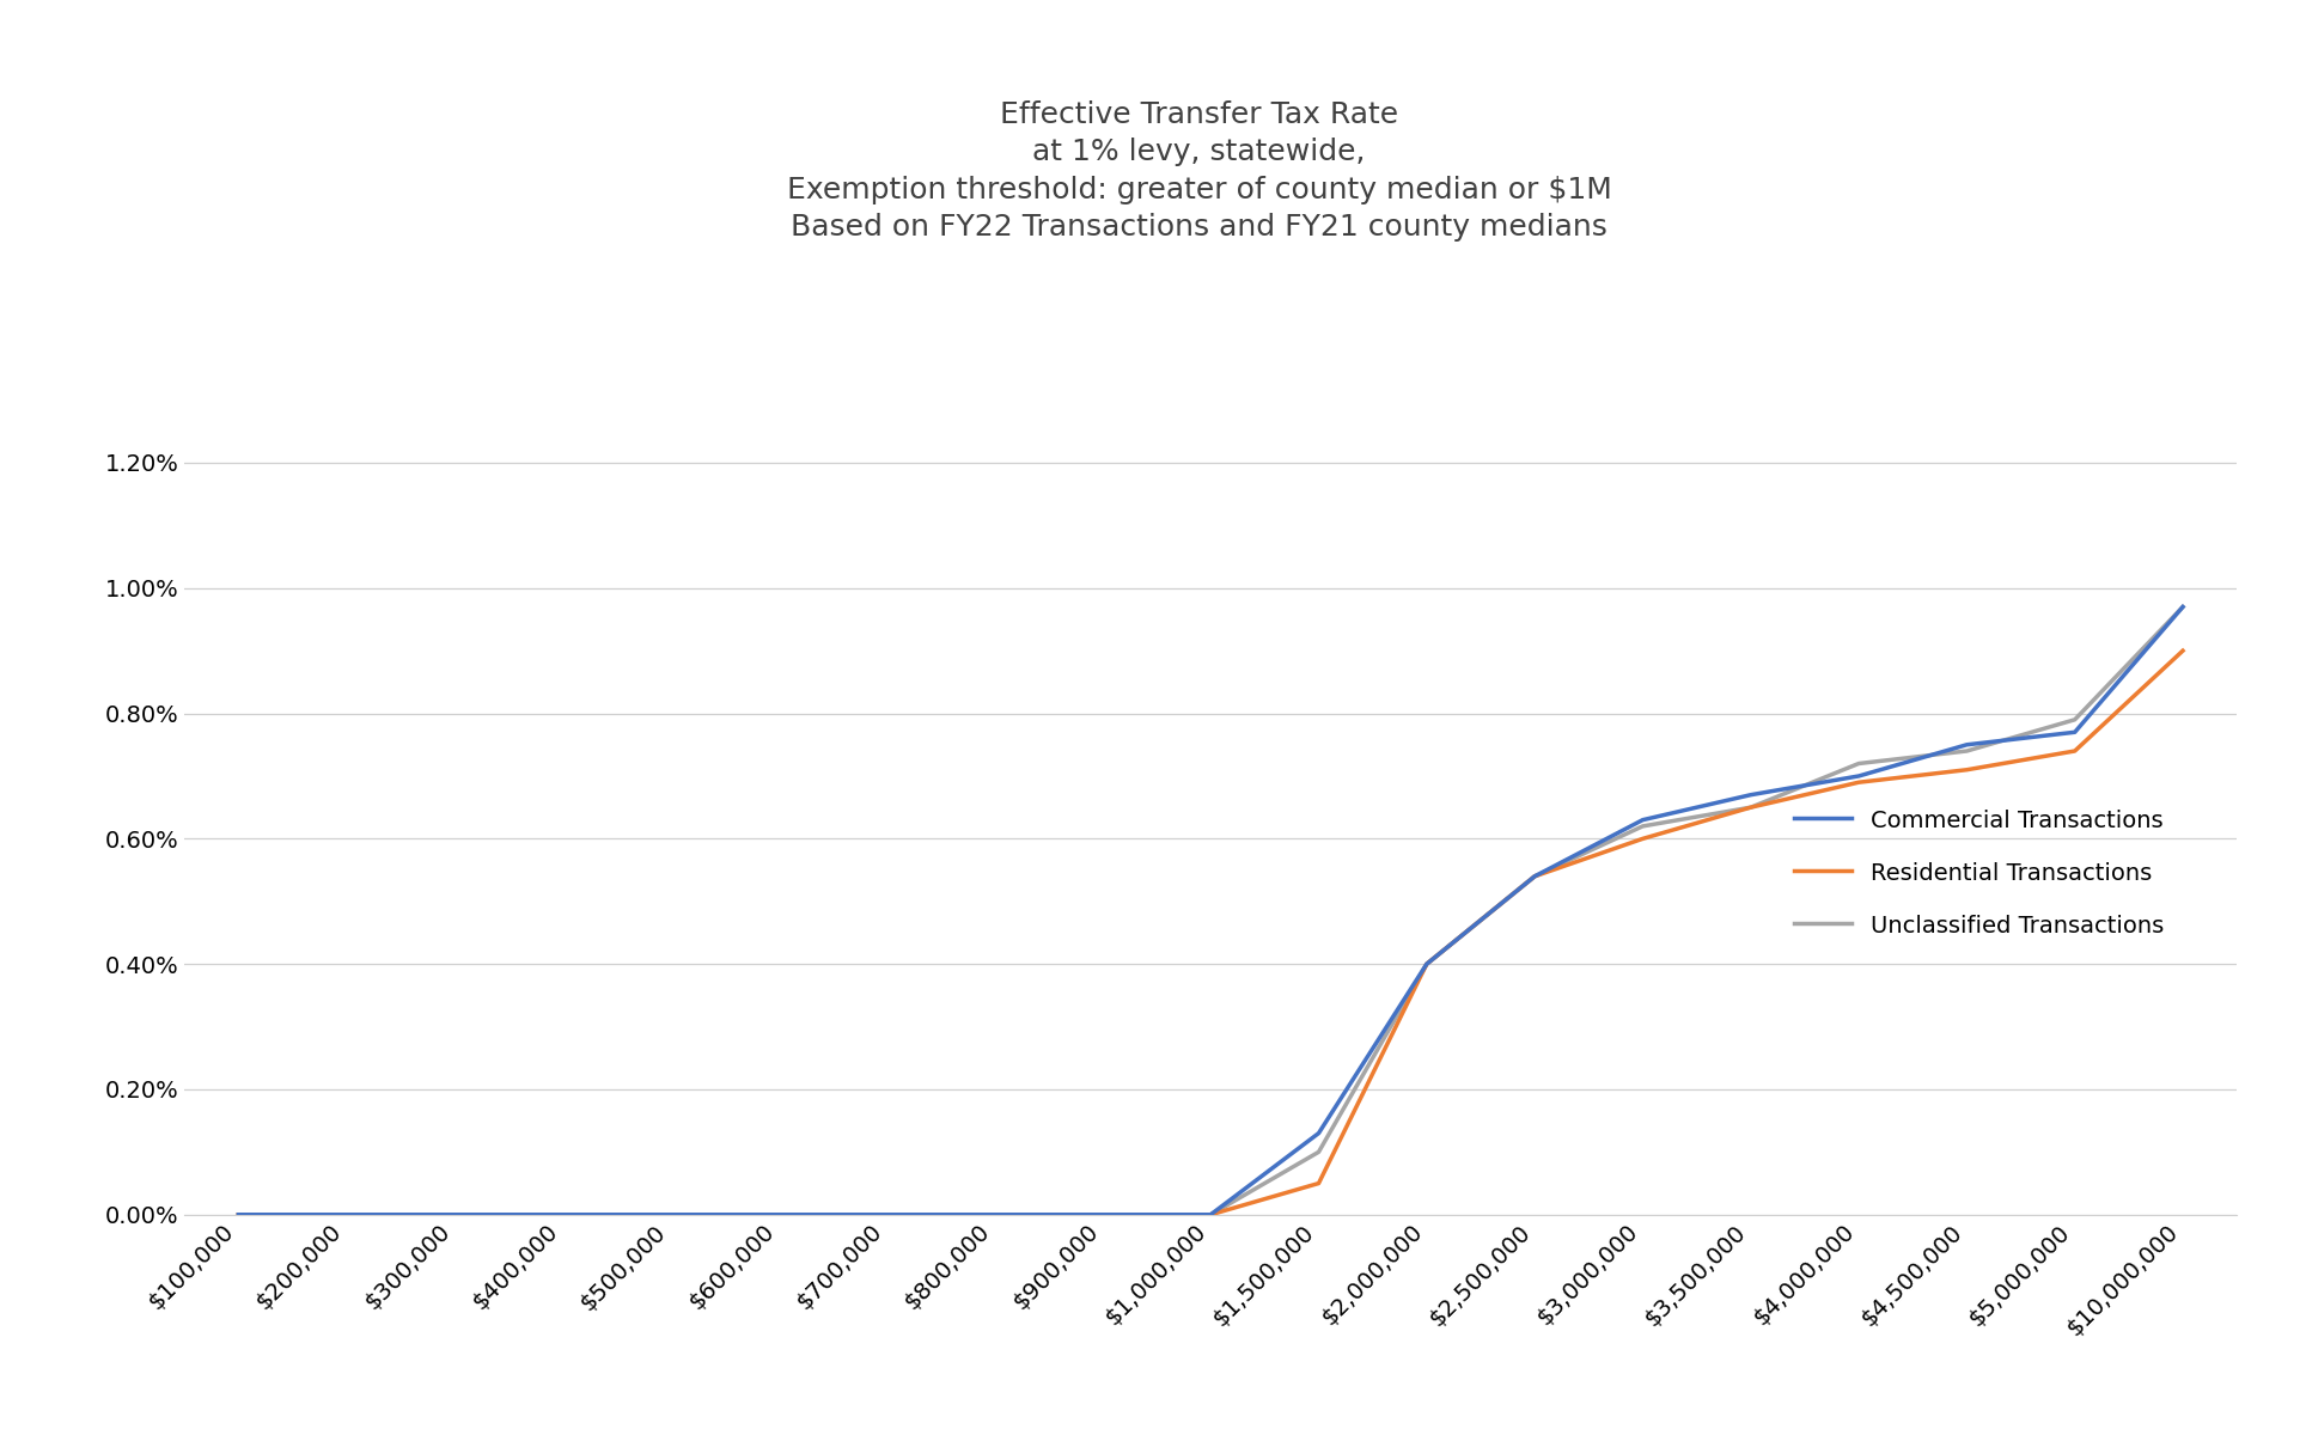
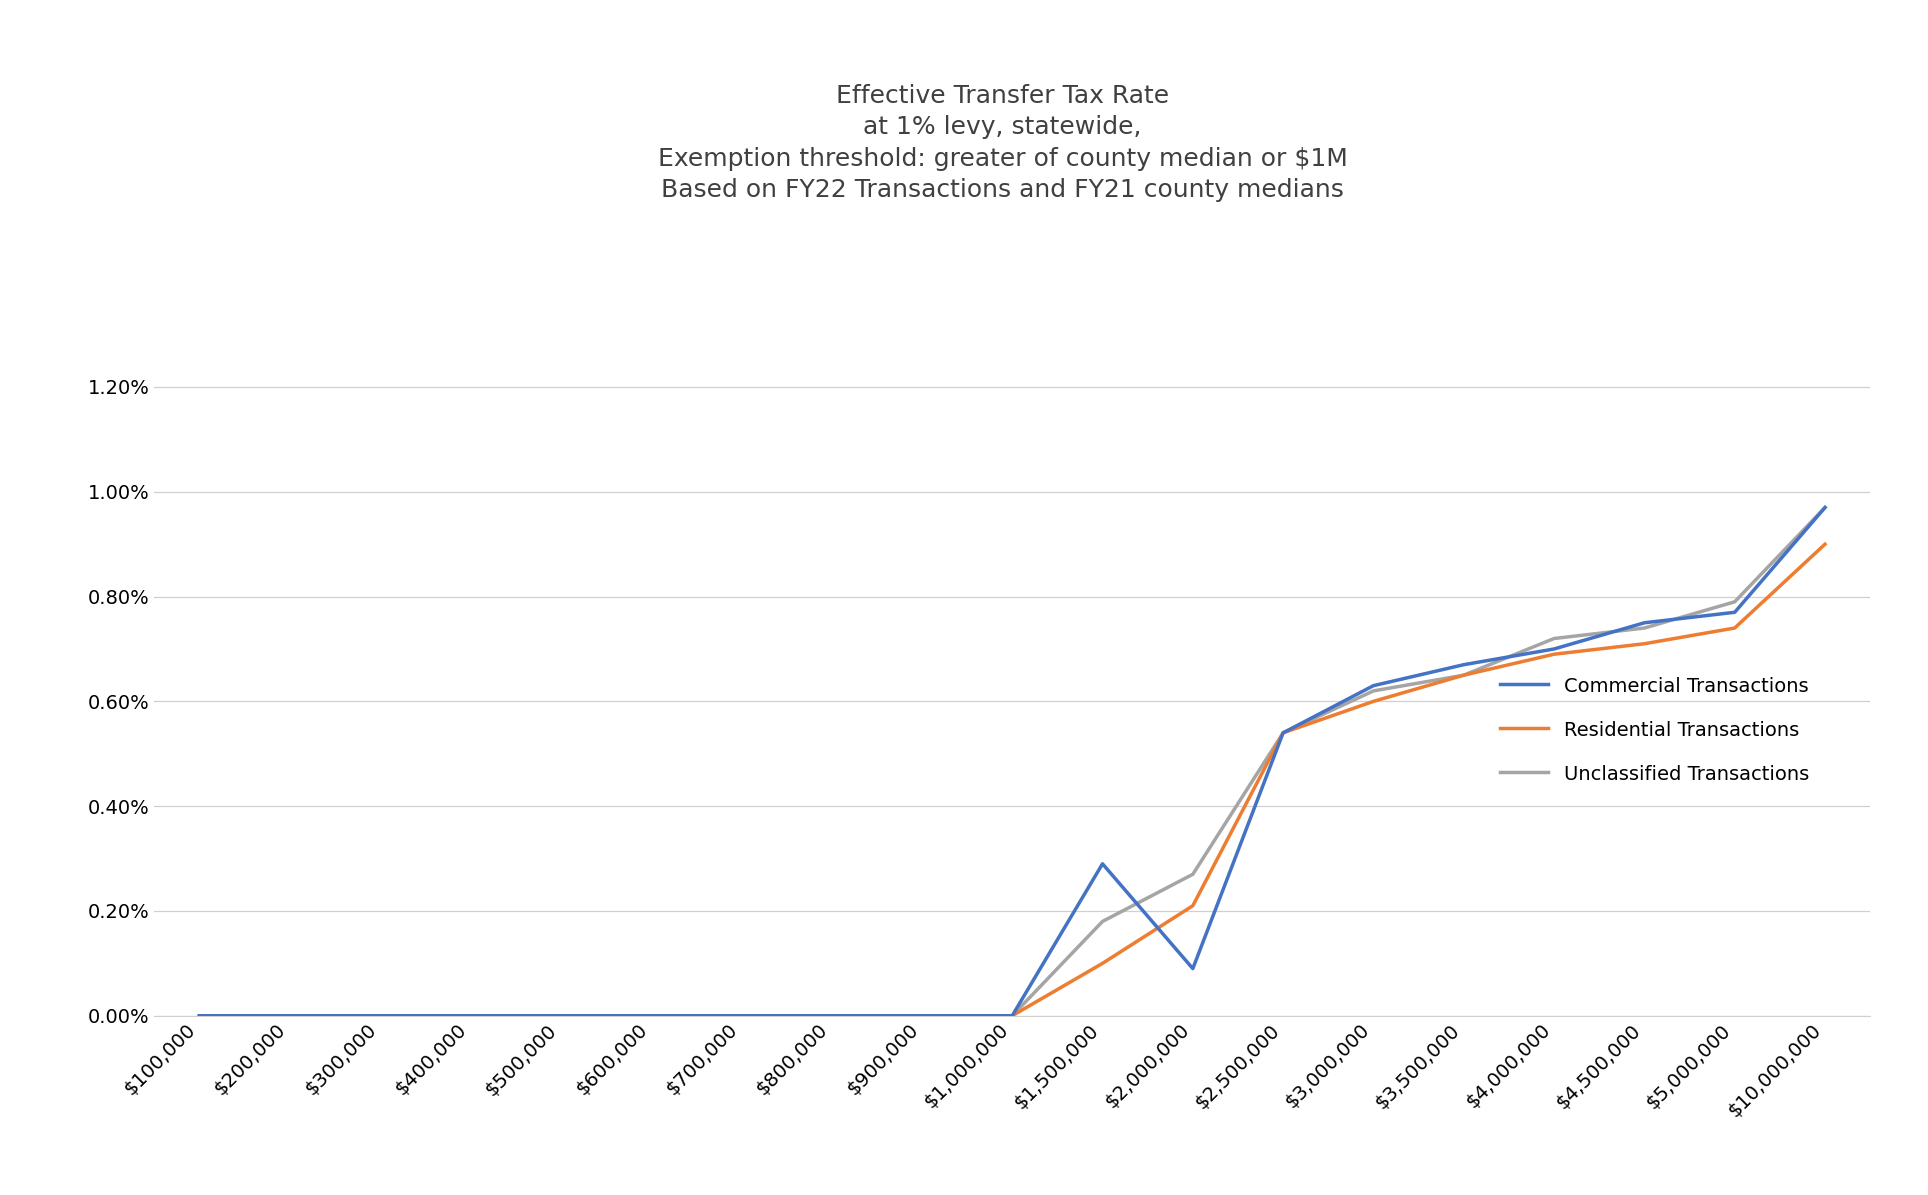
Commercial Transactions/$1,500,000: 0.13% -> 0.29%
Residential Transactions/$1,500,000: 0.05% -> 0.10%
Unclassified Transactions/$1,500,000: 0.10% -> 0.18%
Commercial Transactions/$2,000,000: 0.40% -> 0.09%
Residential Transactions/$2,000,000: 0.40% -> 0.21%
Unclassified Transactions/$2,000,000: 0.40% -> 0.27%
